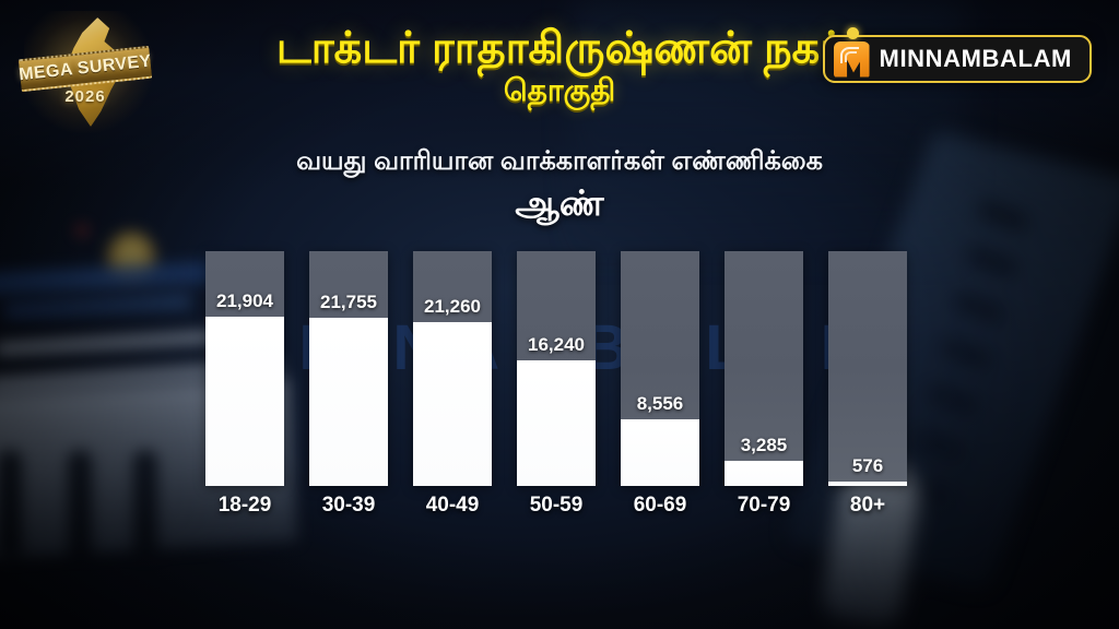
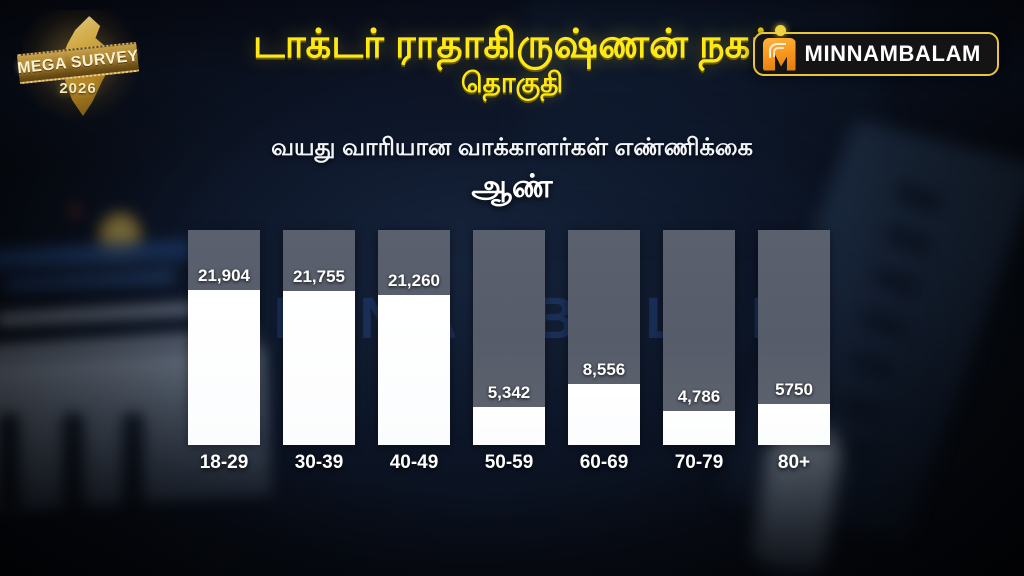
50-59: 16,240 -> 5,342
70-79: 3,285 -> 4,786
80+: 576 -> 5750
